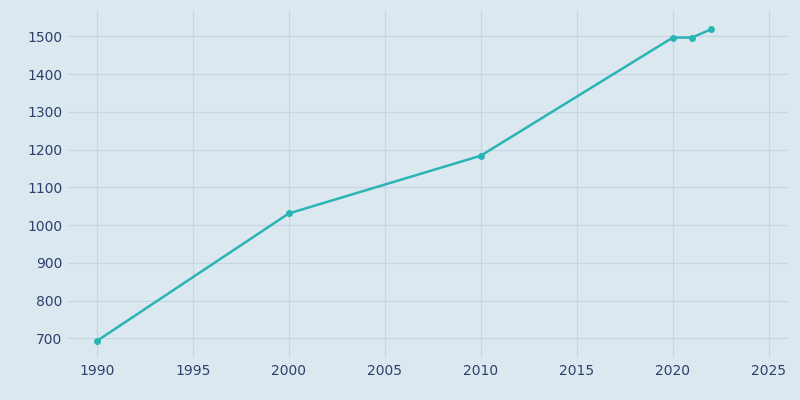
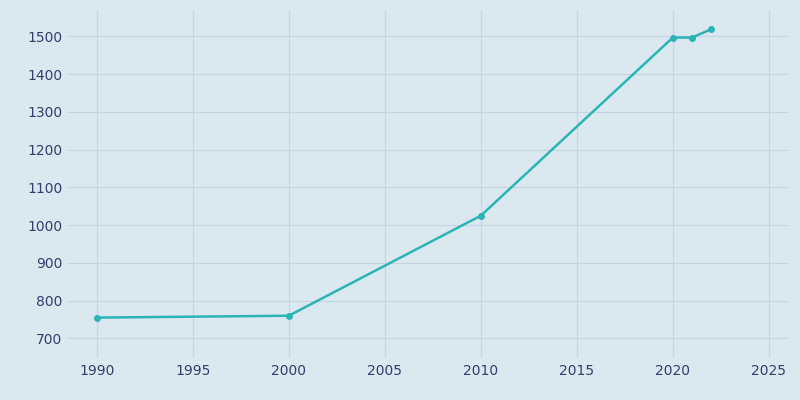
1990: 693 -> 755
2000: 1031 -> 760
2010: 1184 -> 1025
